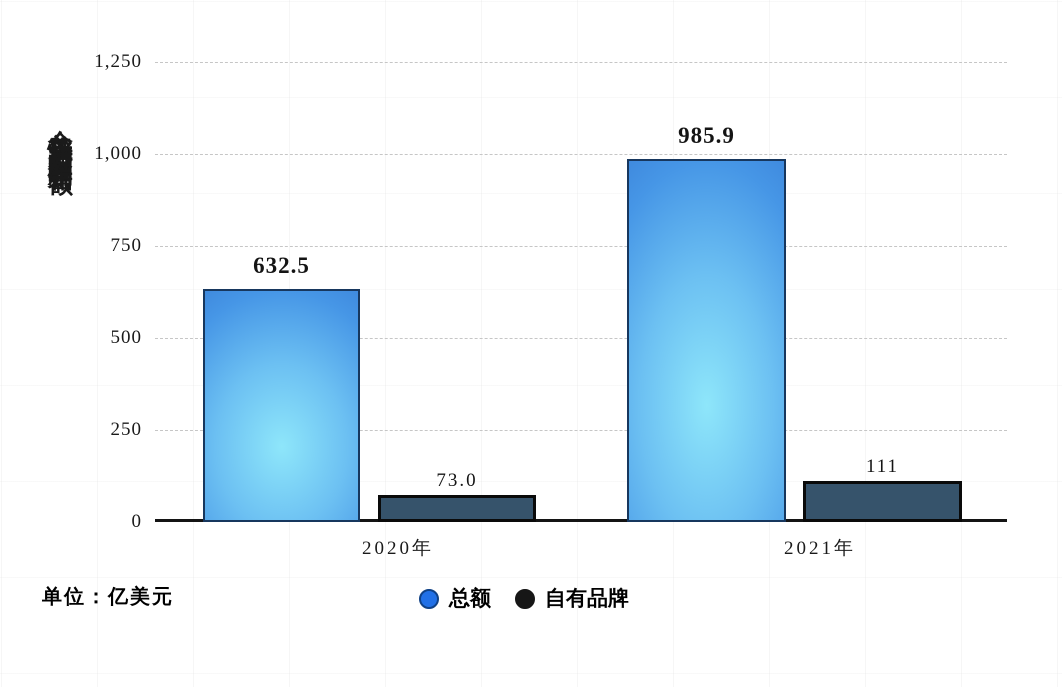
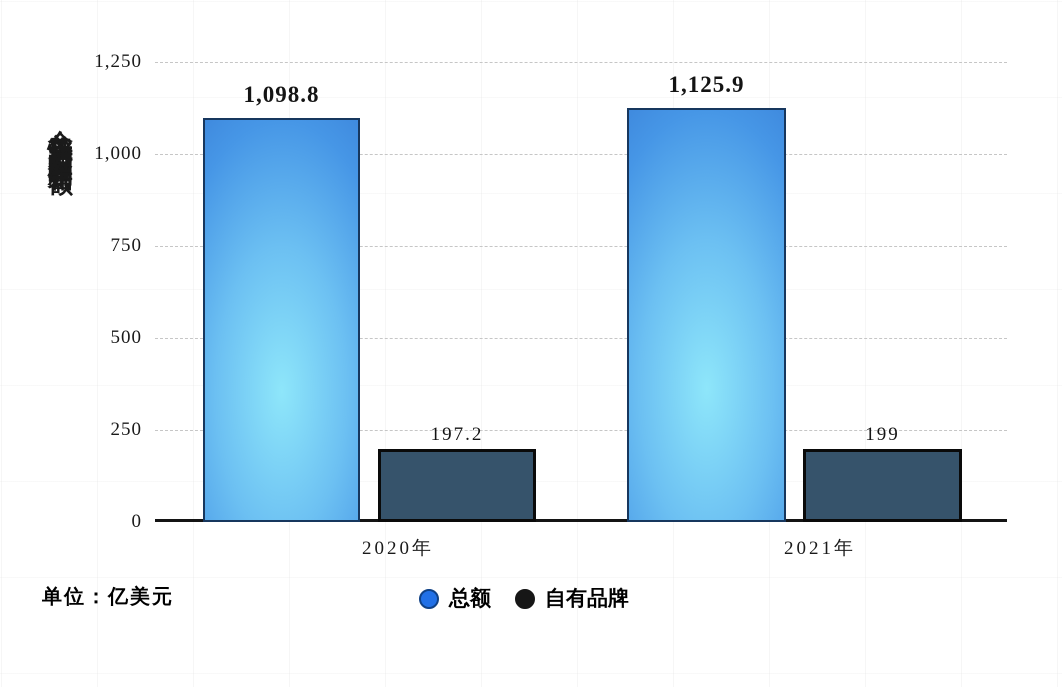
总额/2020年: 632.5 -> 1,098.8
自有品牌/2020年: 73.0 -> 197.2
总额/2021年: 985.9 -> 1,125.9
自有品牌/2021年: 111 -> 199
